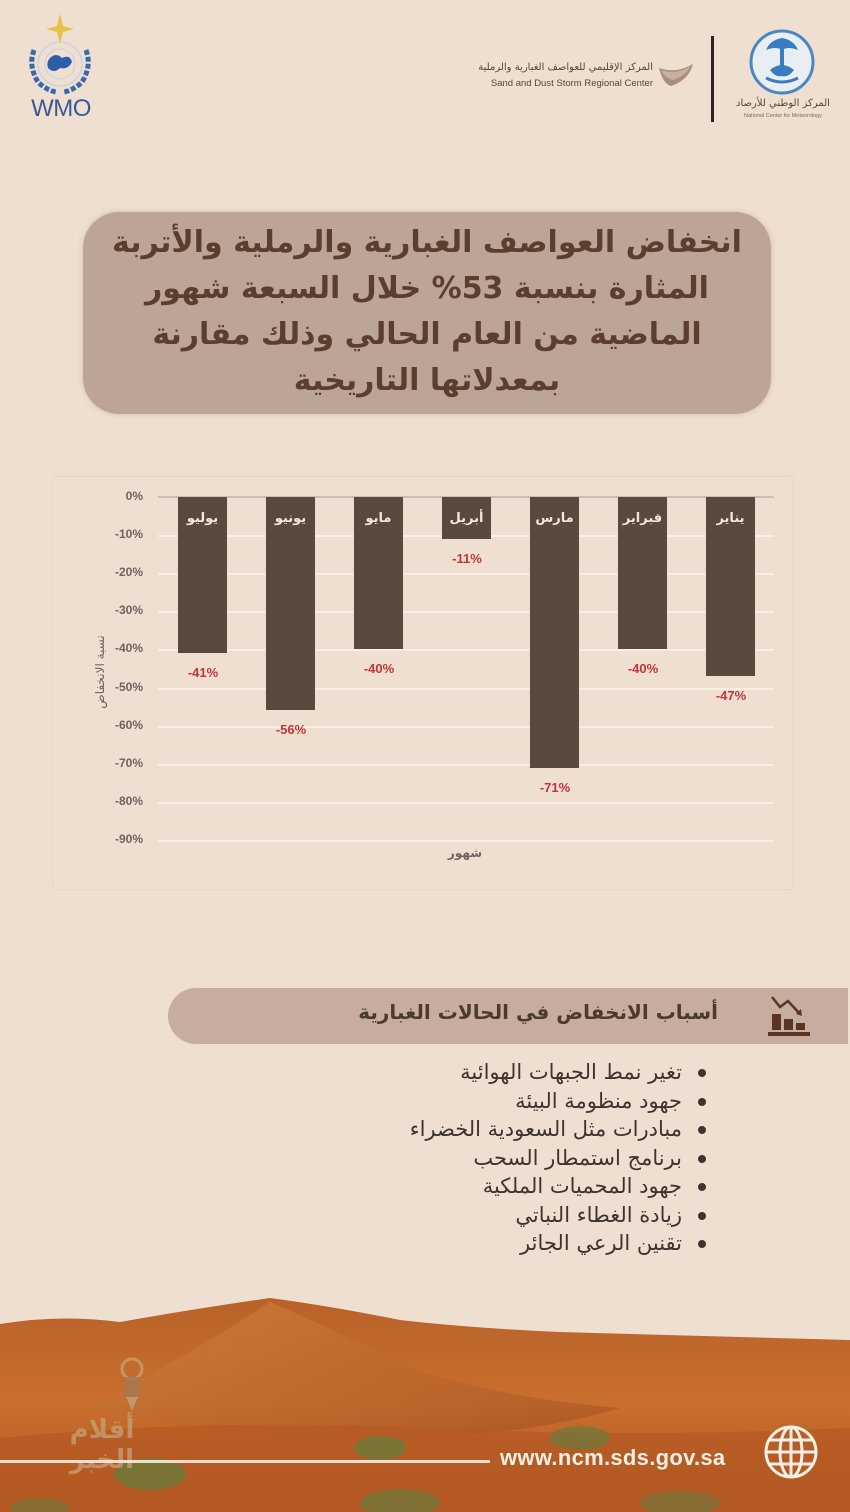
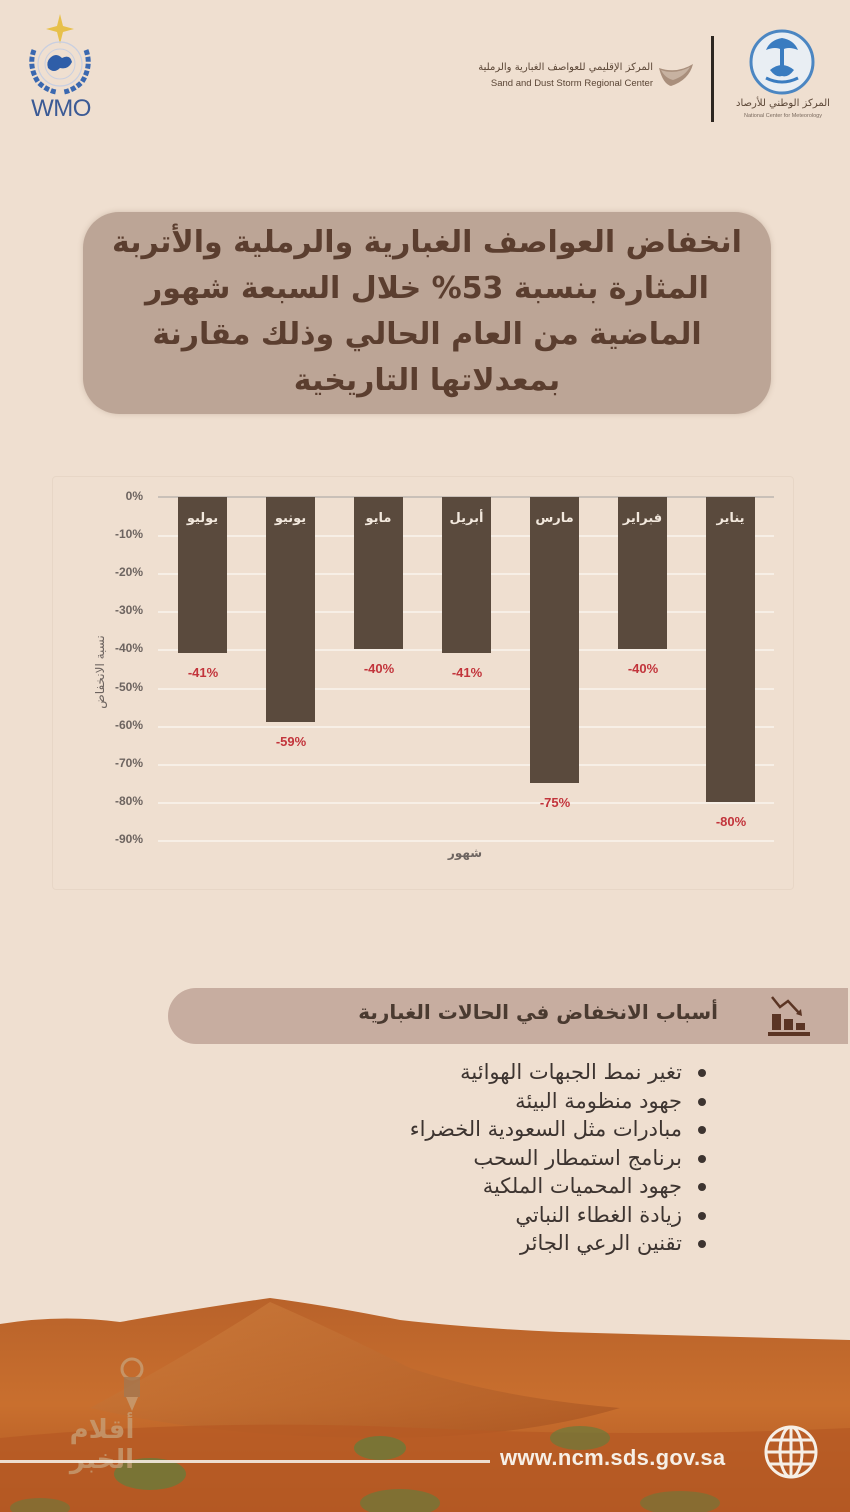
يونيو: -56% -> -59%
أبريل: -11% -> -41%
مارس: -71% -> -75%
يناير: -47% -> -80%
